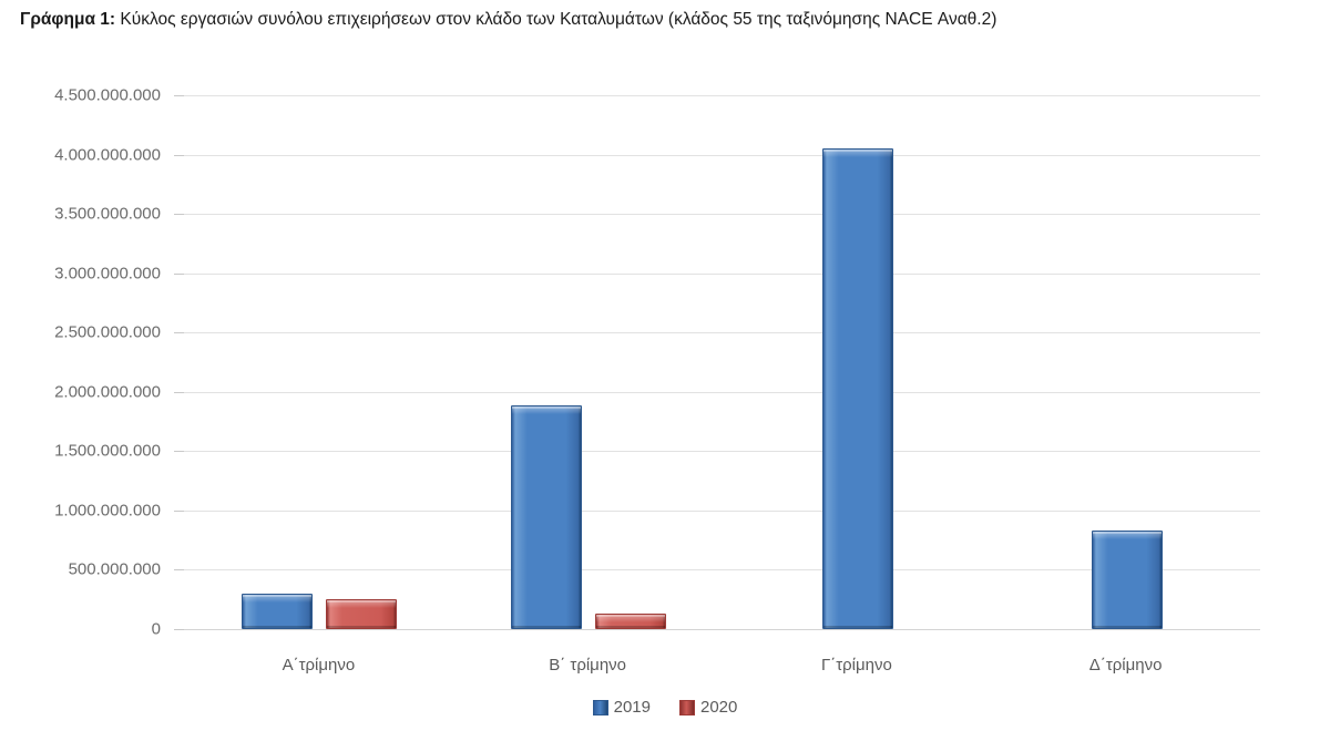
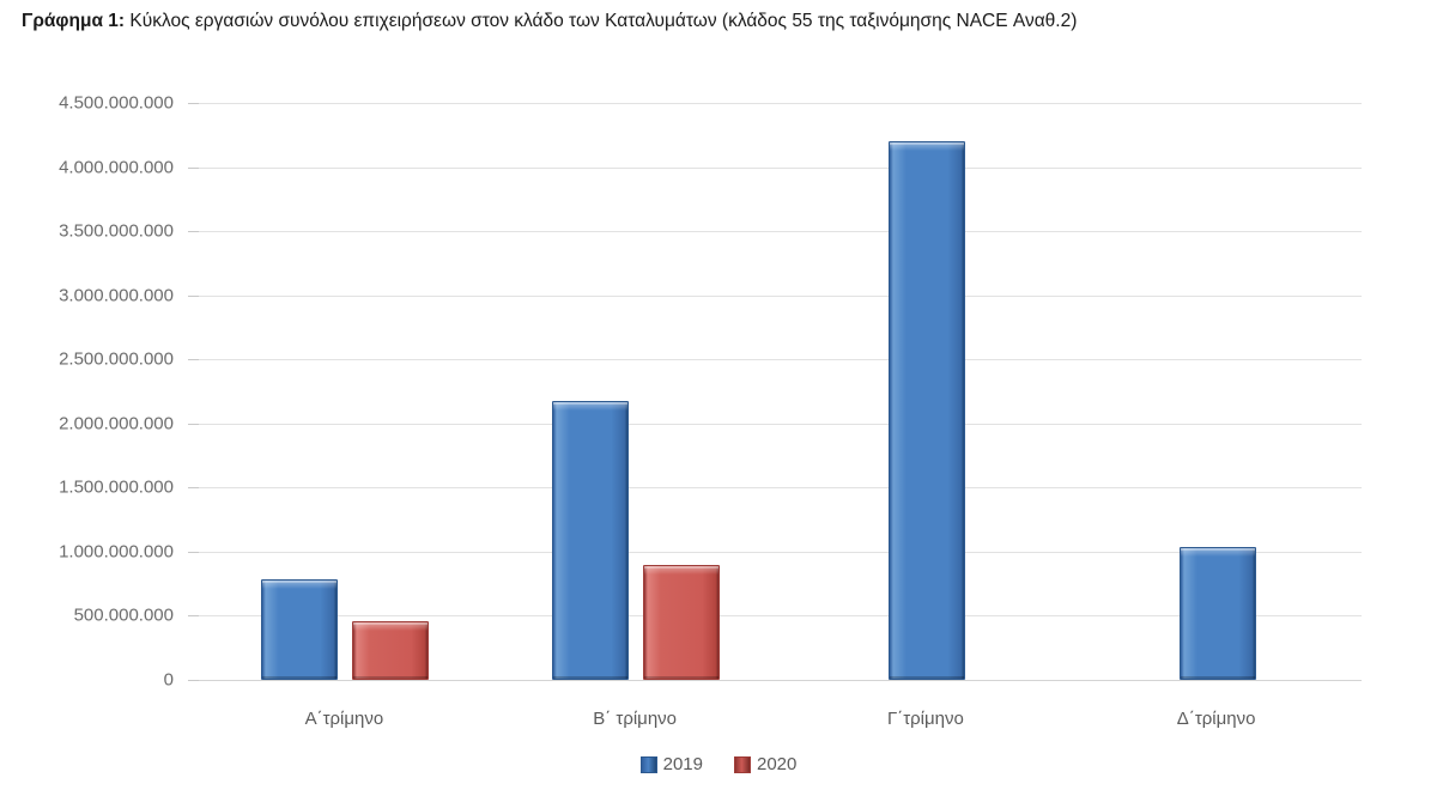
2019/Α΄τρίμηνο: 280000000 -> 770000000
2020/Α΄τρίμηνο: 240000000 -> 440000000
2019/Β΄ τρίμηνο: 1860000000 -> 2160000000
2020/Β΄ τρίμηνο: 110000000 -> 880000000
2019/Γ΄τρίμηνο: 4030000000 -> 4180000000
2019/Δ΄τρίμηνο: 820000000 -> 1020000000
